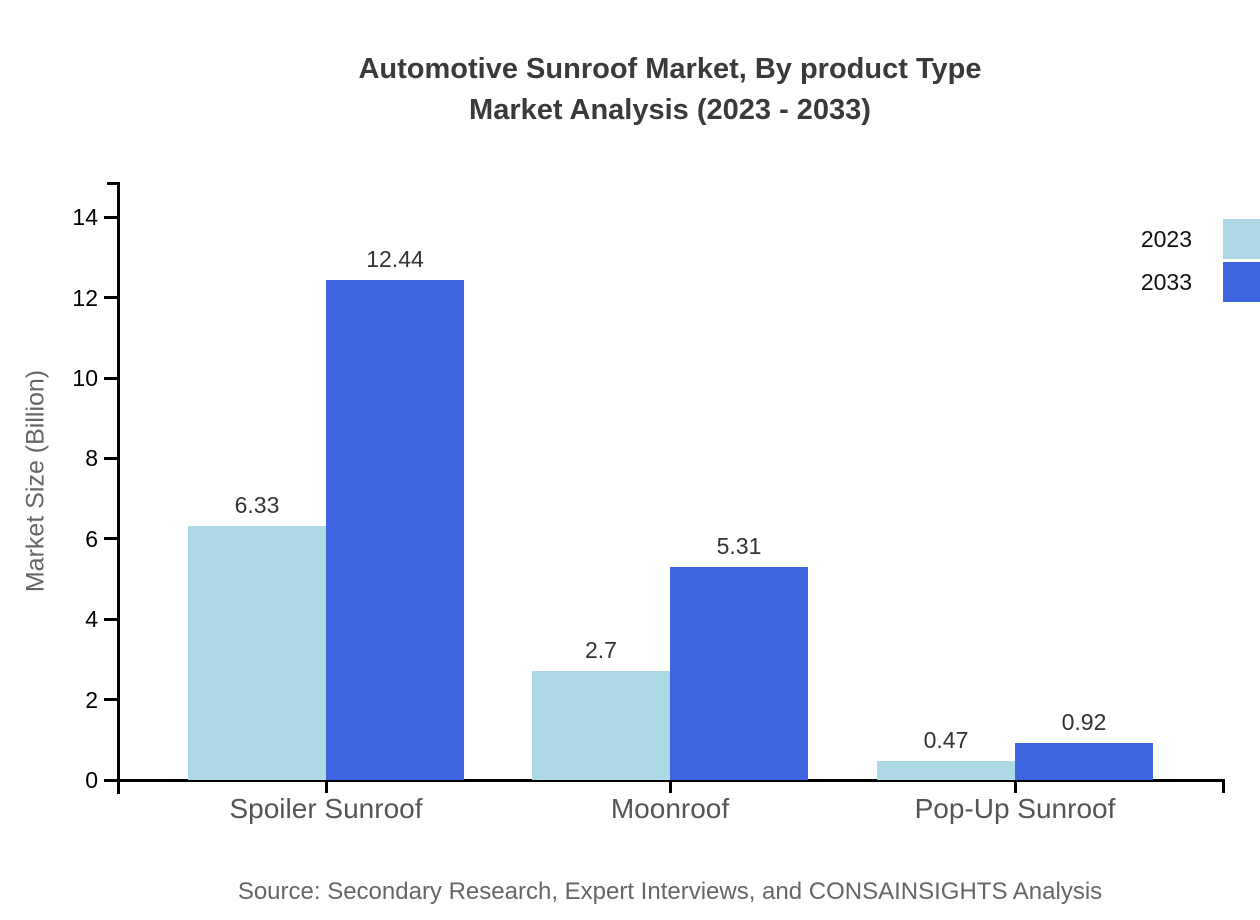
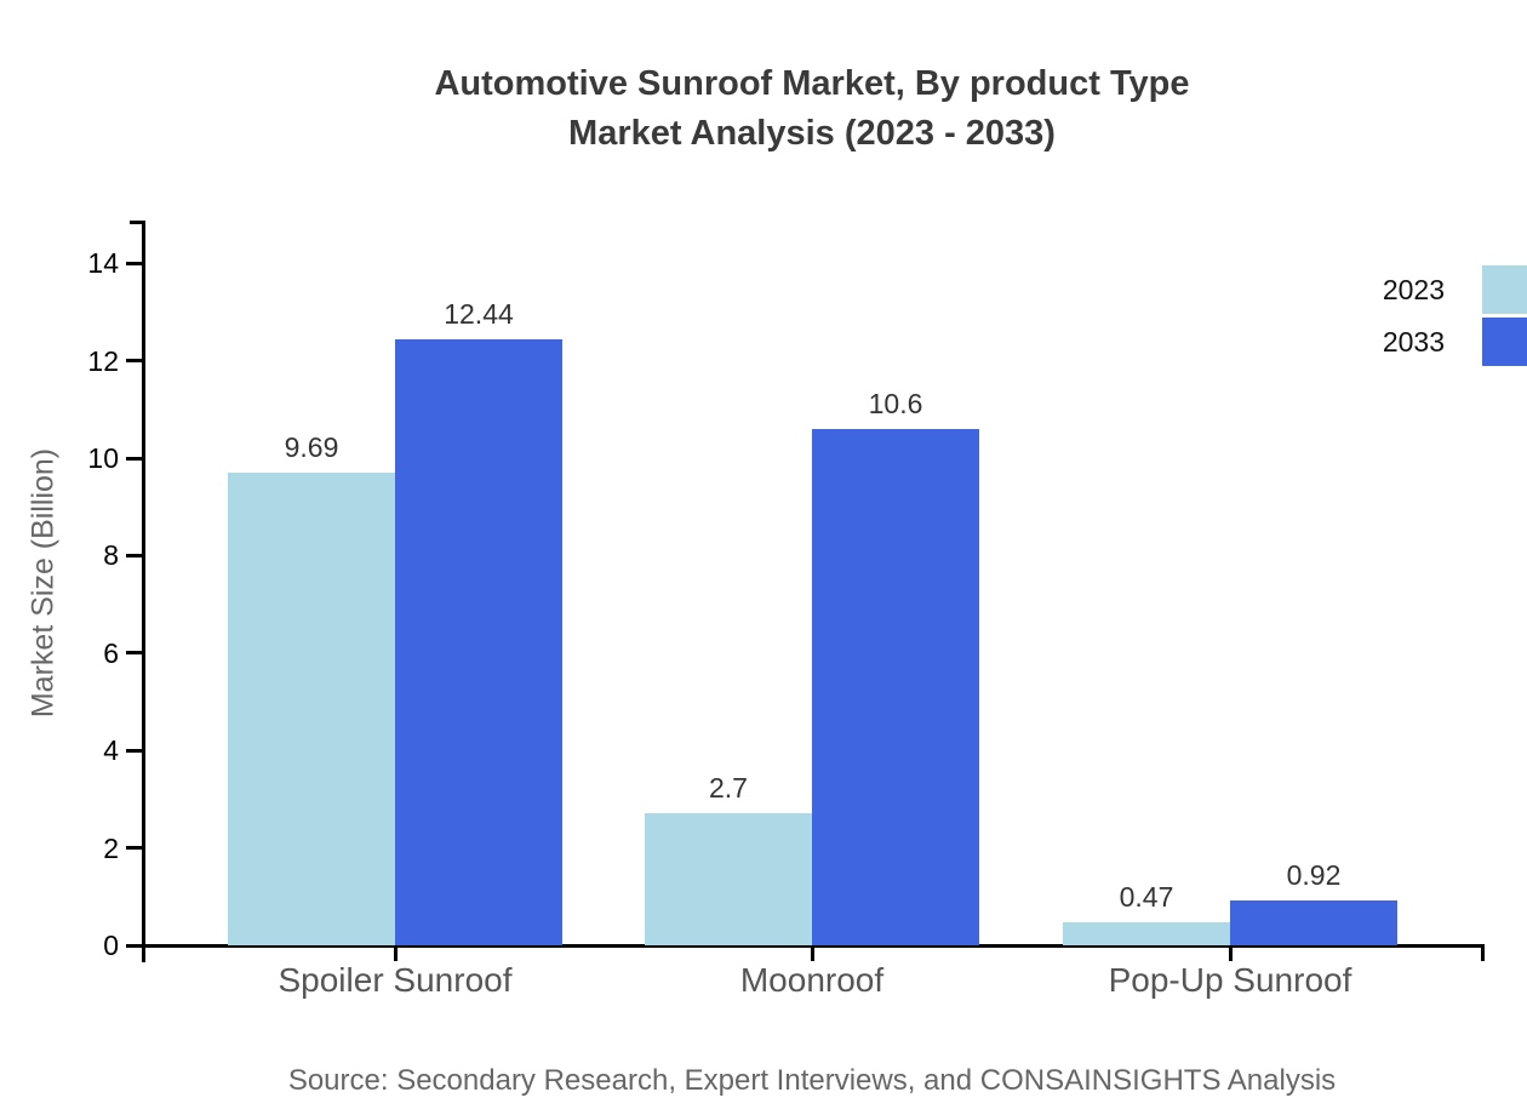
2023/Spoiler Sunroof: 6.33 -> 9.69
2033/Moonroof: 5.31 -> 10.6
